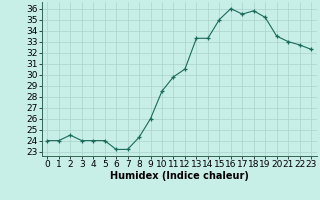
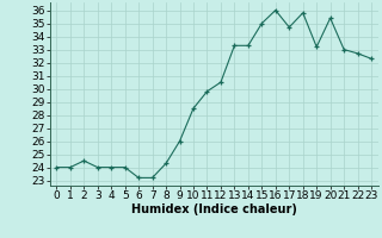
17: 35.5 -> 34.7
19: 35.2 -> 33.2
20: 33.5 -> 35.4
